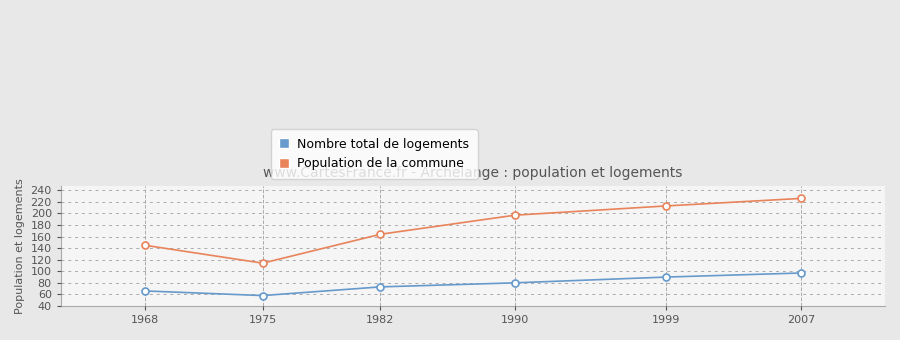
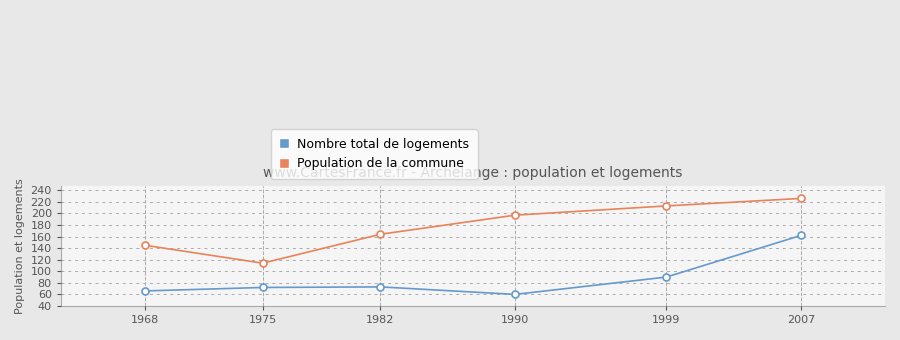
Nombre total de logements/1975: 58 -> 72
Nombre total de logements/1990: 80 -> 60
Nombre total de logements/2007: 97 -> 162
